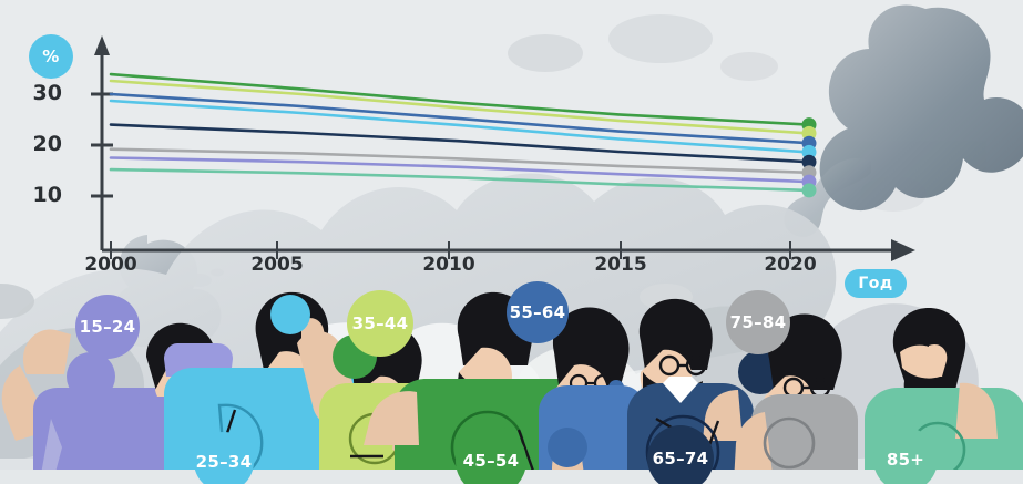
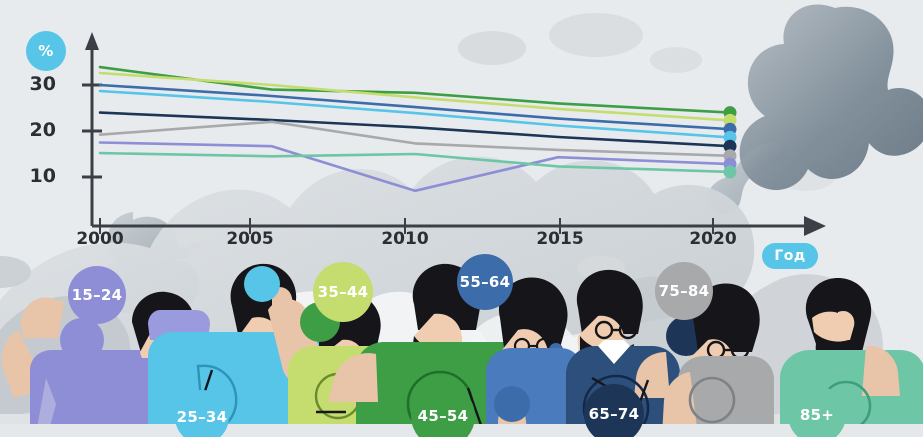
45–54/2005: 31 -> 29
75–84/2005: 18 -> 22
15–24/2010: 16 -> 7
85+/2010: 14 -> 15
